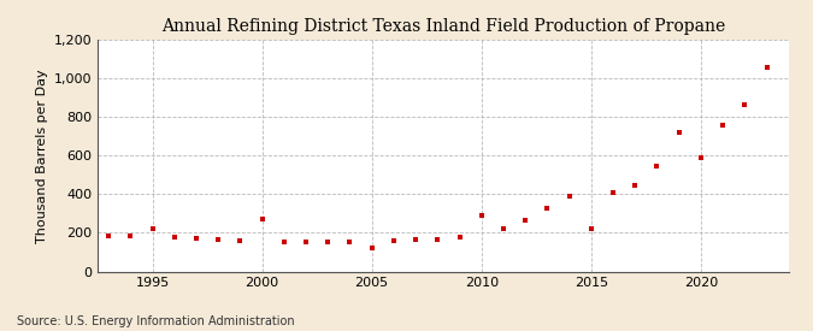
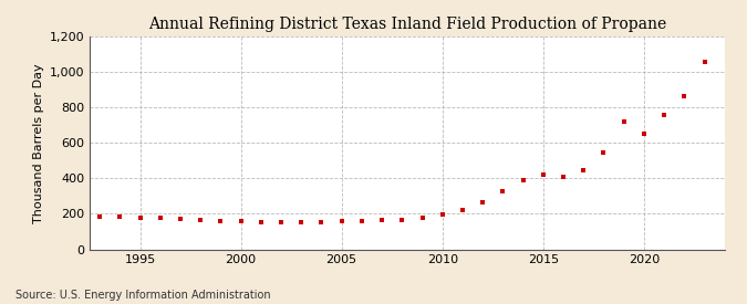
1995: 220 -> 180
2000: 270 -> 160
2005: 120 -> 160
2010: 290 -> 200
2015: 220 -> 420
2020: 590 -> 650
